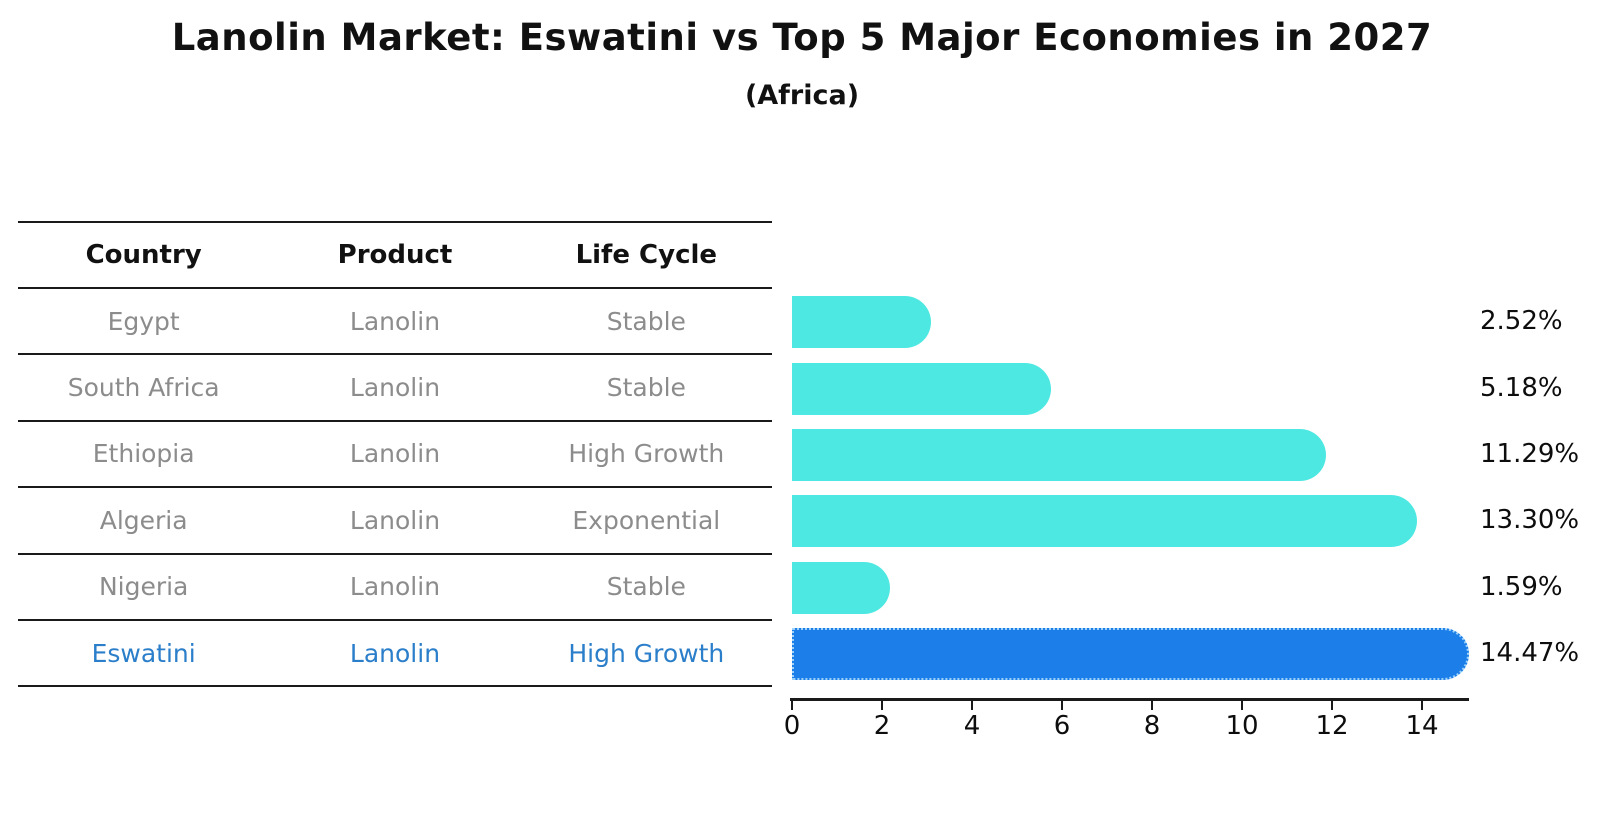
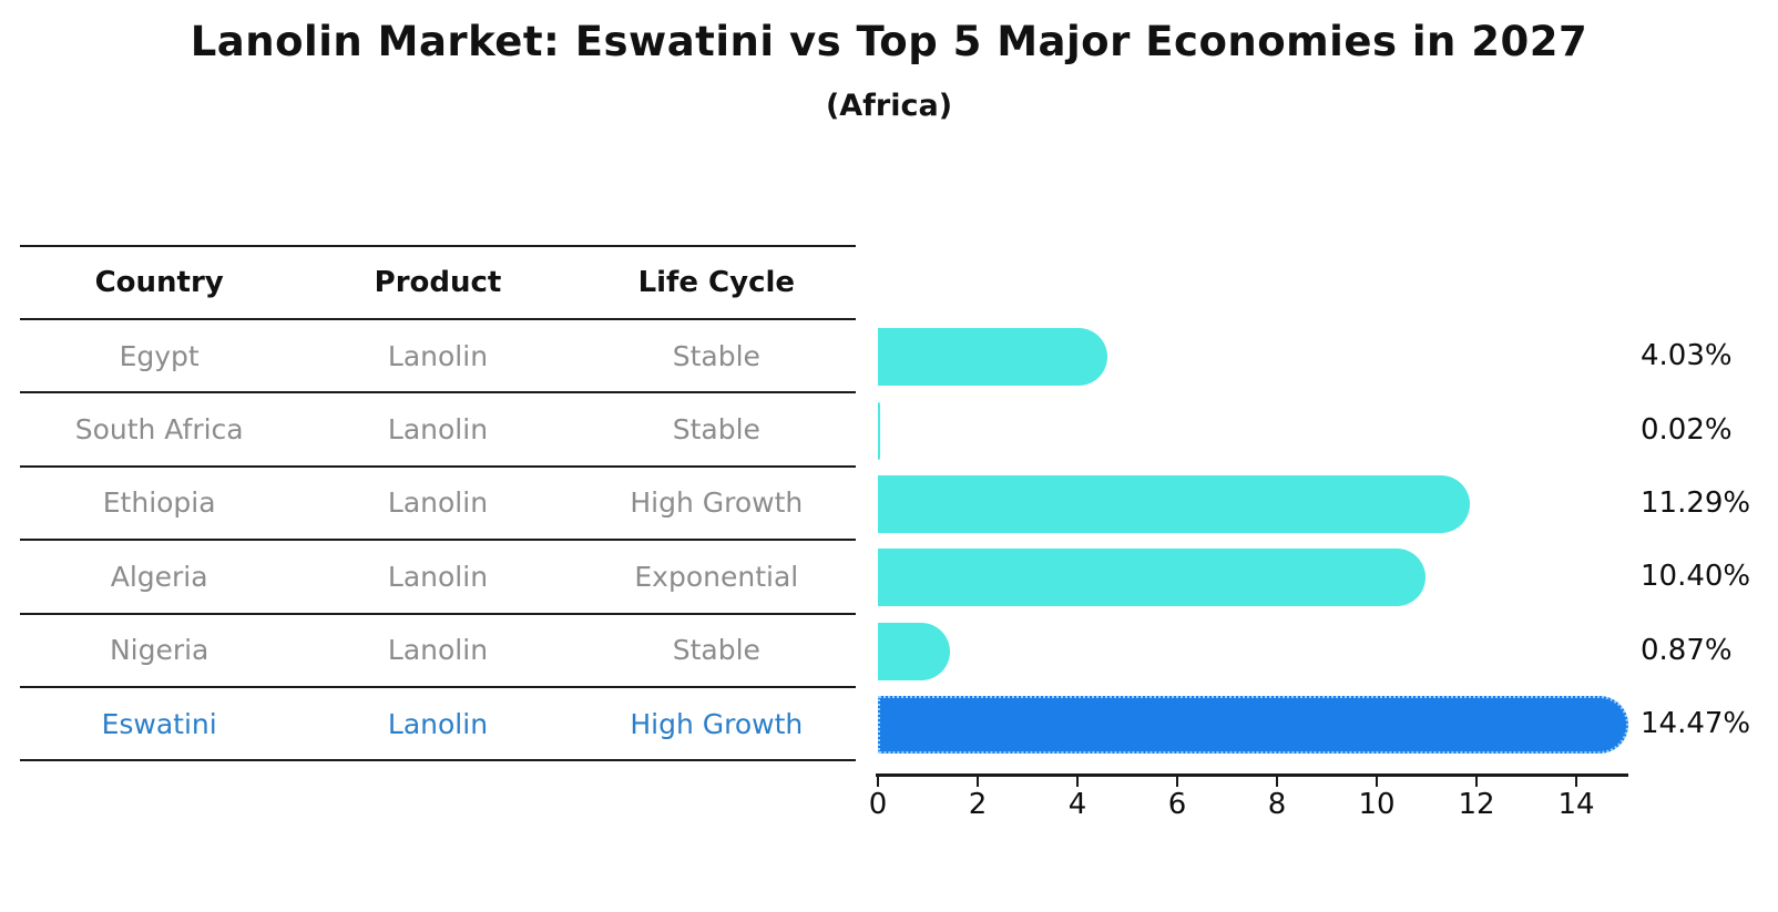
Egypt: 2.52% -> 4.03%
South Africa: 5.18% -> 0.02%
Algeria: 13.30% -> 10.40%
Nigeria: 1.59% -> 0.87%
